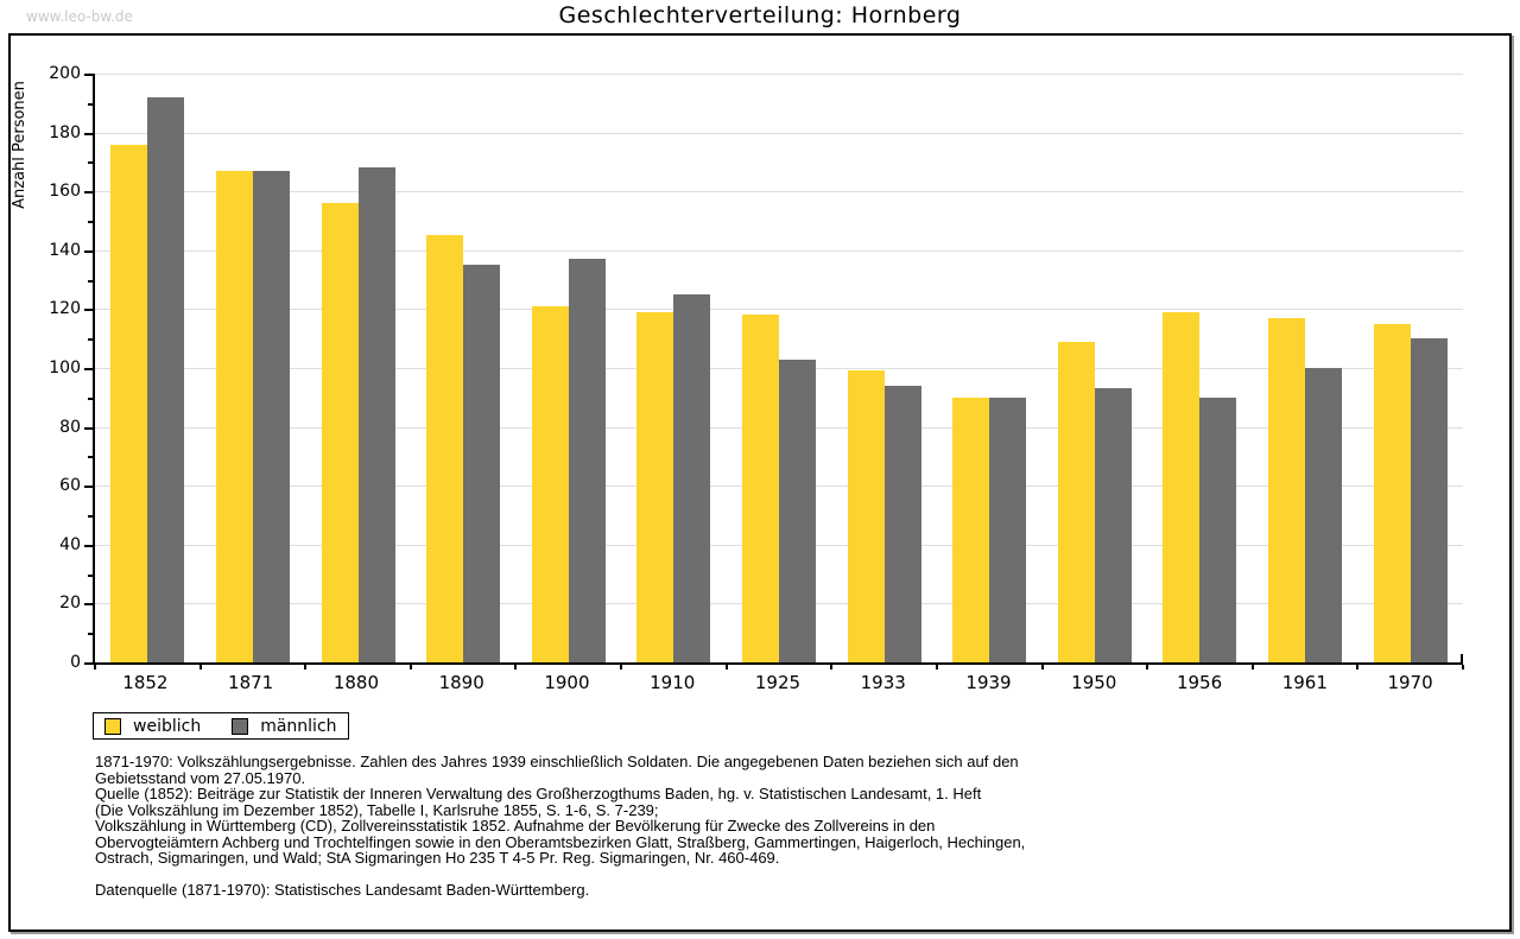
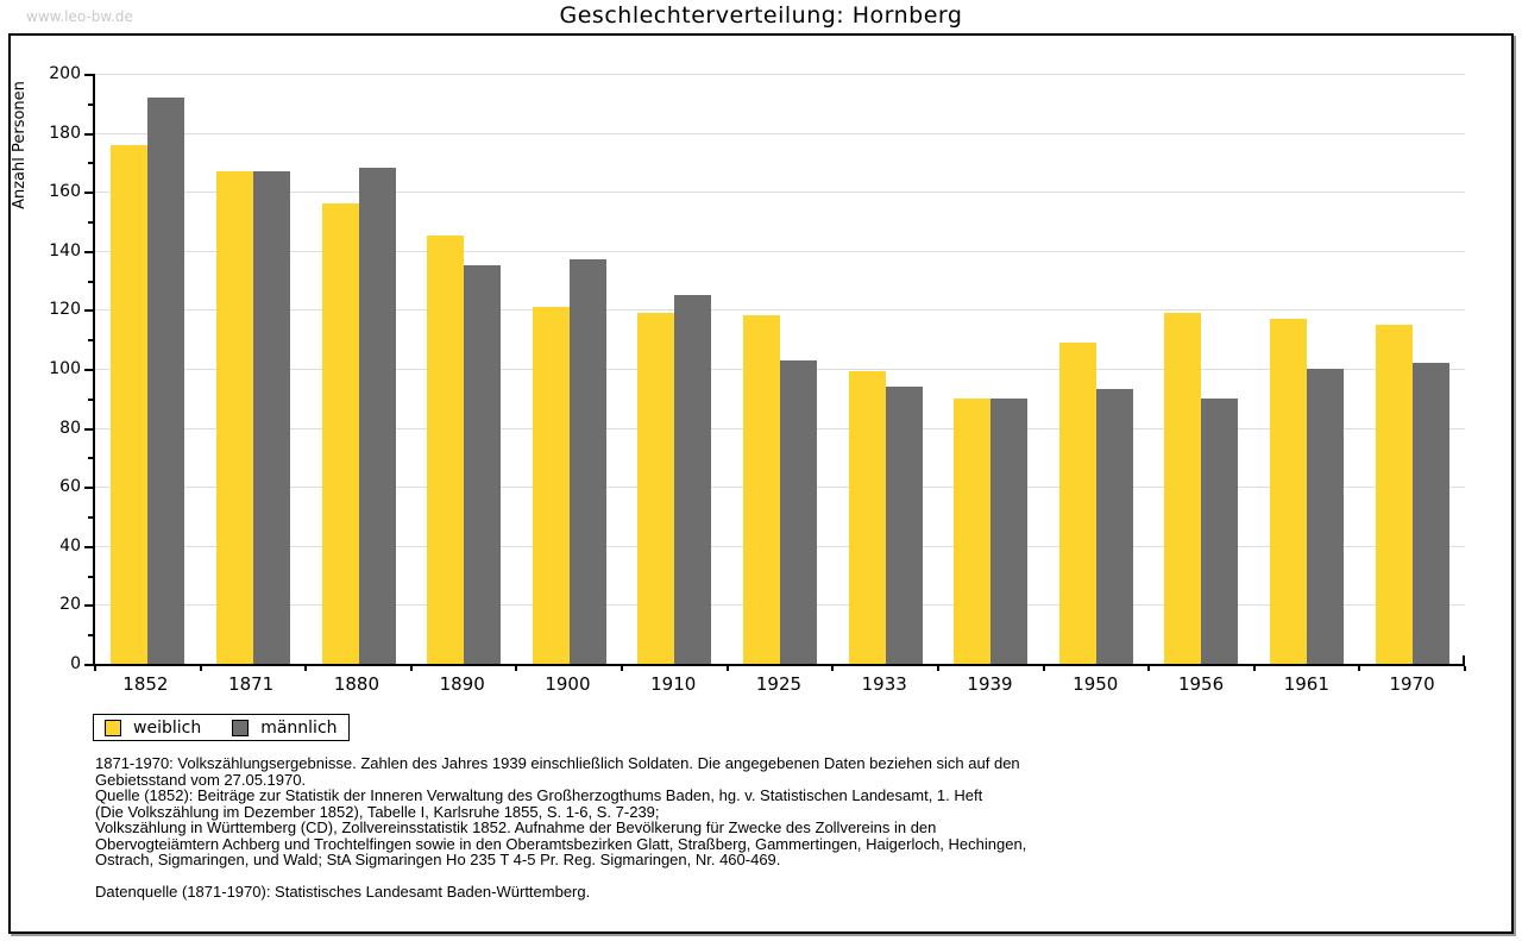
männlich/1970: 110 -> 102
